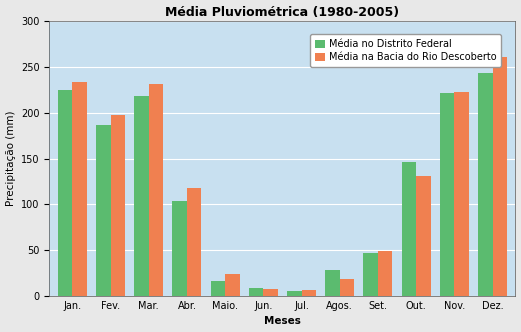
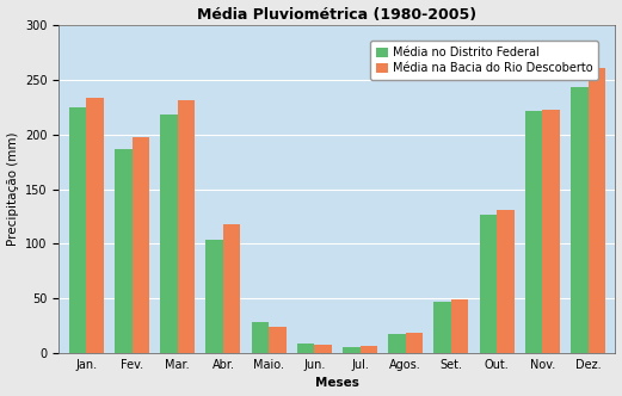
Média no Distrito Federal/Maio.: 16 -> 28
Média no Distrito Federal/Agos.: 28 -> 18
Média no Distrito Federal/Out.: 146 -> 127
